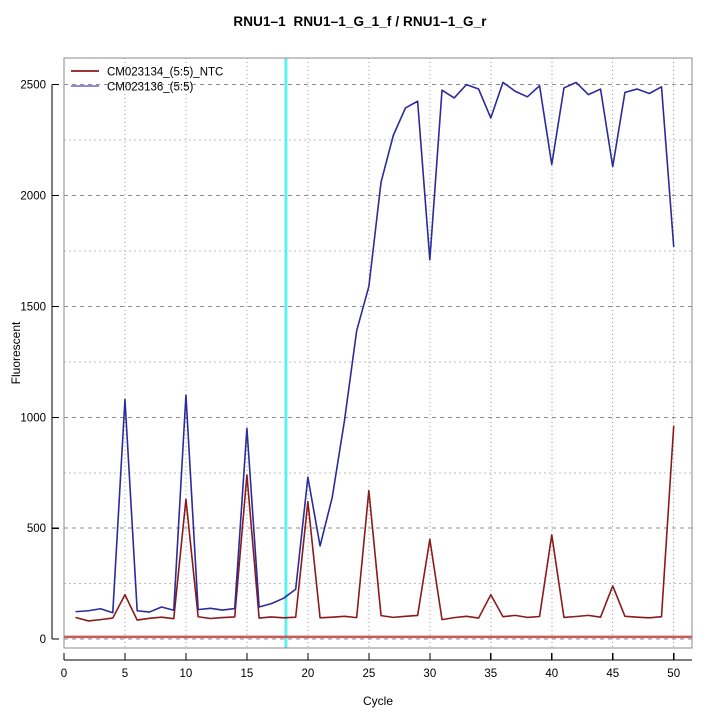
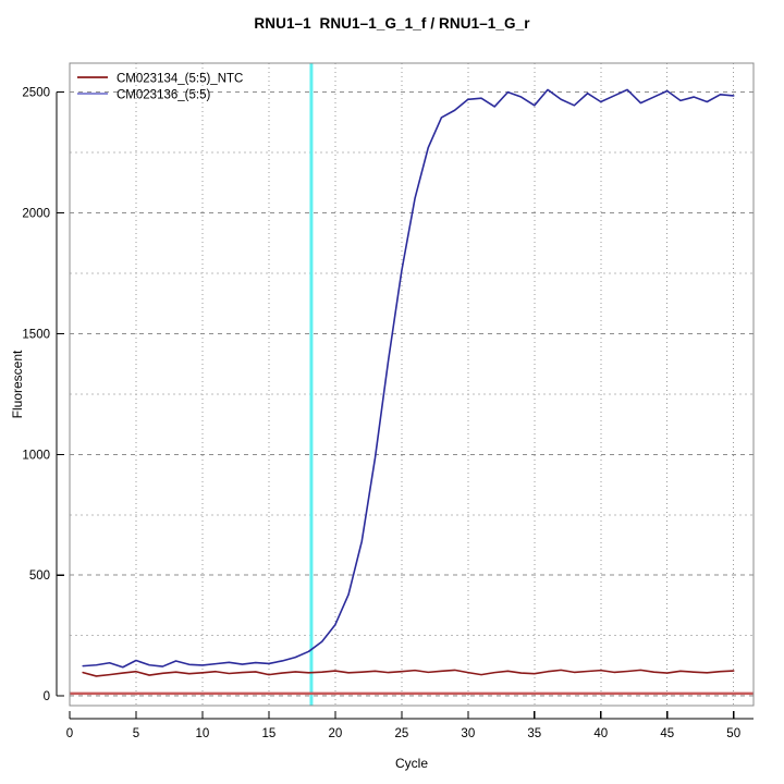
CM023134_(5:5)_NTC/5: 200 -> 100
CM023136_(5:5)/5: 1080 -> 150
CM023134_(5:5)_NTC/10: 630 -> 100
CM023136_(5:5)/10: 1100 -> 130
CM023134_(5:5)_NTC/15: 740 -> 90
CM023136_(5:5)/15: 950 -> 130
CM023134_(5:5)_NTC/20: 620 -> 100
CM023136_(5:5)/20: 730 -> 300
CM023134_(5:5)_NTC/25: 670 -> 100
CM023136_(5:5)/25: 1590 -> 1760
CM023134_(5:5)_NTC/30: 450 -> 100
CM023136_(5:5)/30: 1710 -> 2470
CM023134_(5:5)_NTC/35: 200 -> 90
CM023136_(5:5)/35: 2350 -> 2440
CM023134_(5:5)_NTC/40: 470 -> 110
CM023136_(5:5)/40: 2140 -> 2460
CM023134_(5:5)_NTC/45: 240 -> 100
CM023136_(5:5)/45: 2130 -> 2500
CM023134_(5:5)_NTC/50: 960 -> 100
CM023136_(5:5)/50: 1770 -> 2480
